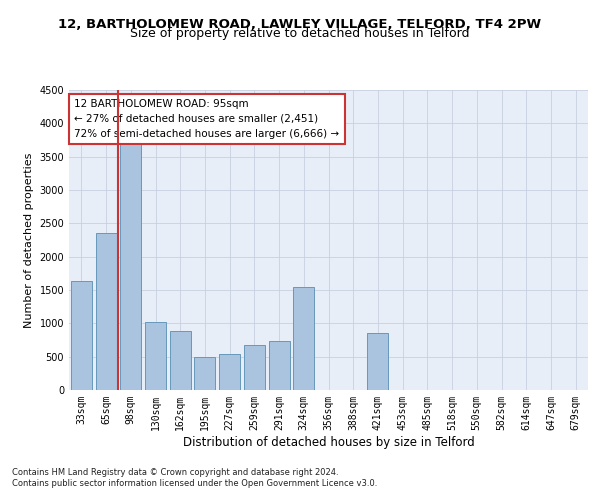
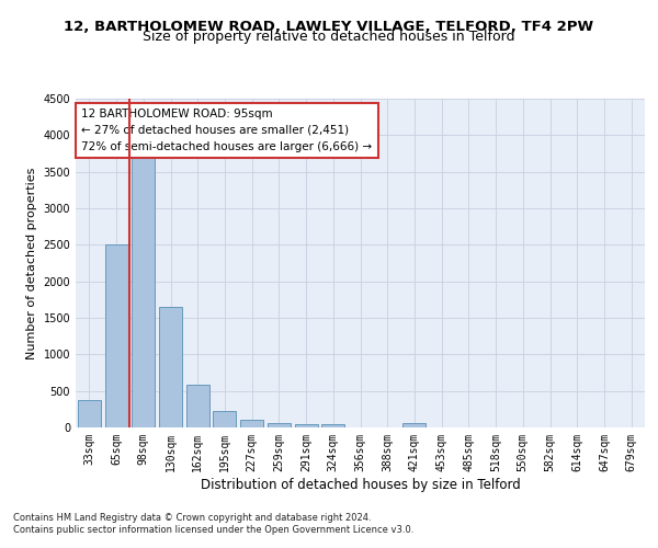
33sqm: 1640 -> 370
65sqm: 2360 -> 2500
130sqm: 1020 -> 1650
162sqm: 880 -> 590
195sqm: 500 -> 230
227sqm: 540 -> 100
259sqm: 680 -> 60
291sqm: 740 -> 40
324sqm: 1540 -> 40
421sqm: 860 -> 60
